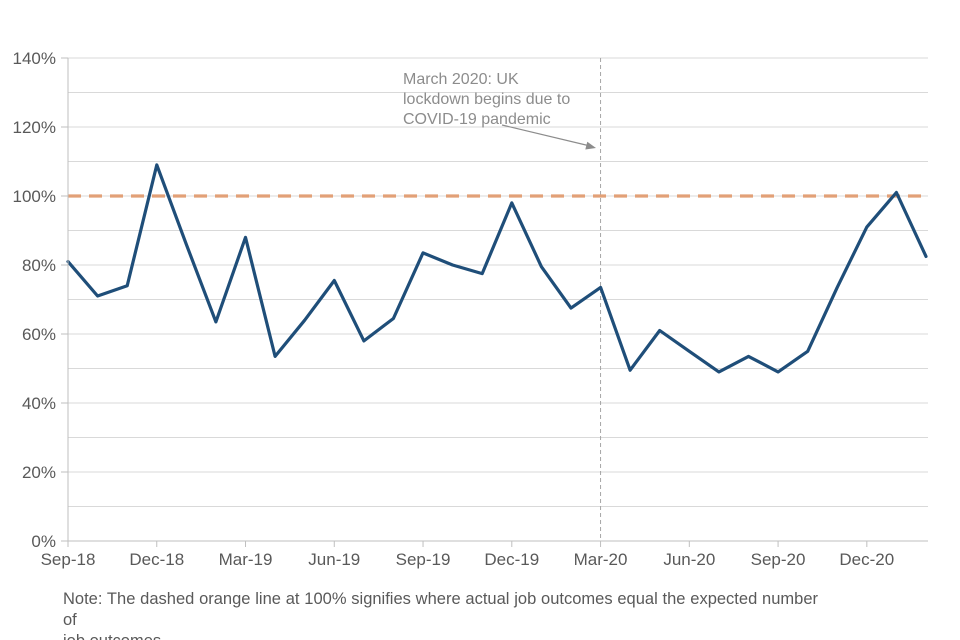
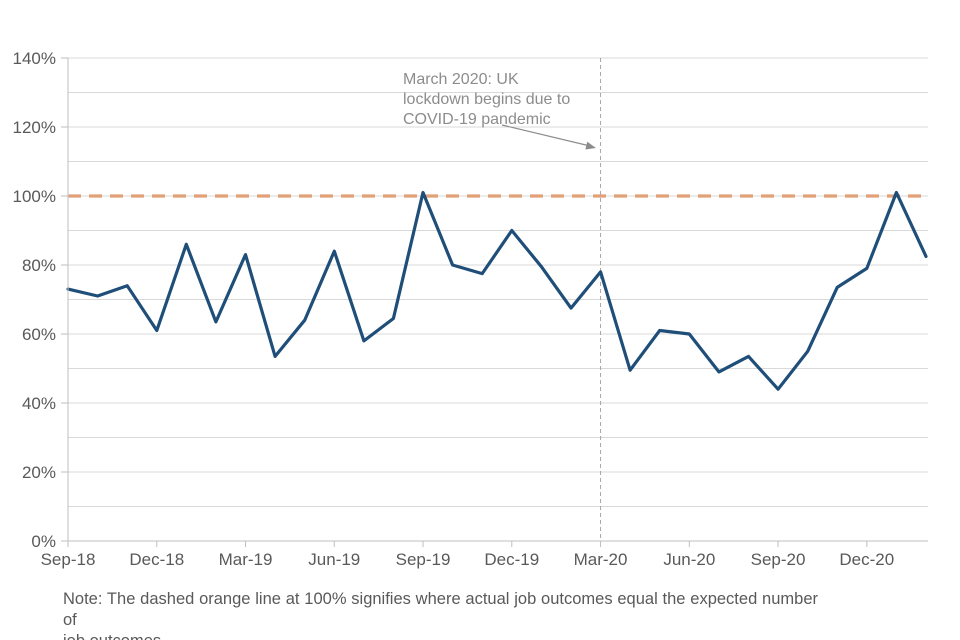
Sep-18: 81% -> 73%
Dec-18: 109% -> 61%
Mar-19: 88% -> 83%
Jun-19: 76% -> 84%
Sep-19: 84% -> 101%
Dec-19: 98% -> 90%
Mar-20: 74% -> 78%
Jun-20: 55% -> 60%
Sep-20: 49% -> 44%
Dec-20: 91% -> 79%
